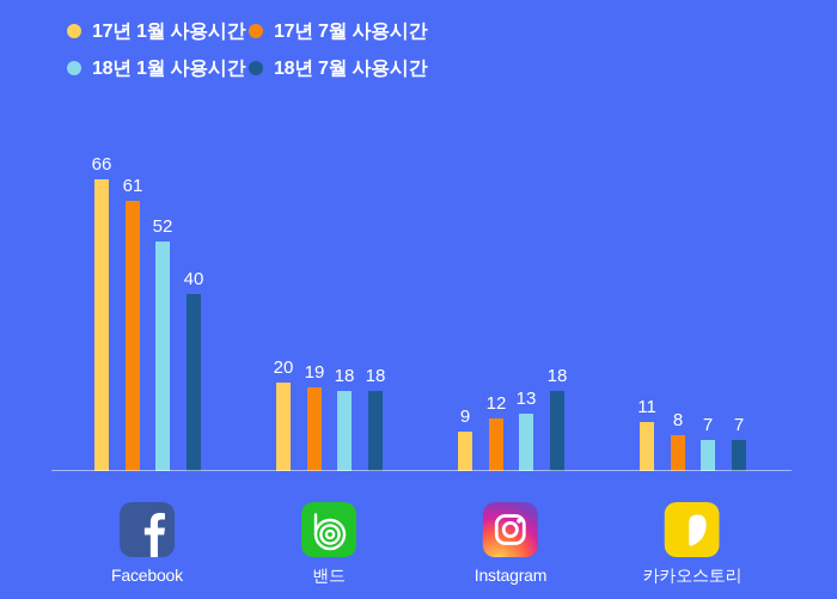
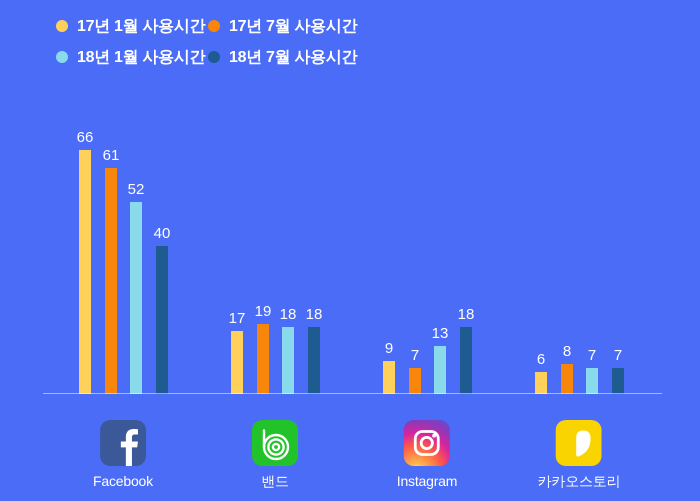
17년 1월 사용시간/밴드: 20 -> 17
17년 7월 사용시간/Instagram: 12 -> 7
17년 1월 사용시간/카카오스토리: 11 -> 6
